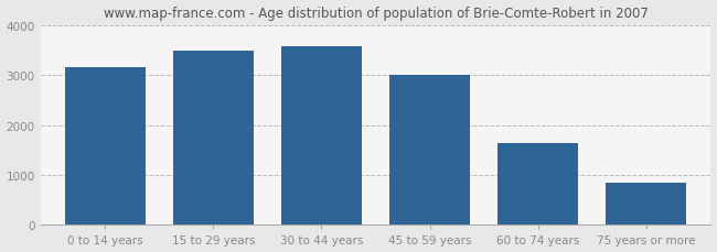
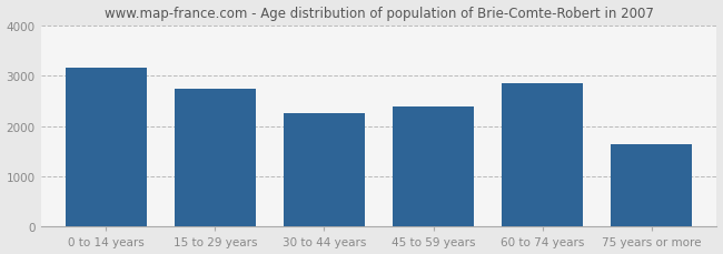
15 to 29 years: 3490 -> 2750
30 to 44 years: 3580 -> 2250
45 to 59 years: 3000 -> 2400
60 to 74 years: 1650 -> 2850
75 years or more: 850 -> 1650
